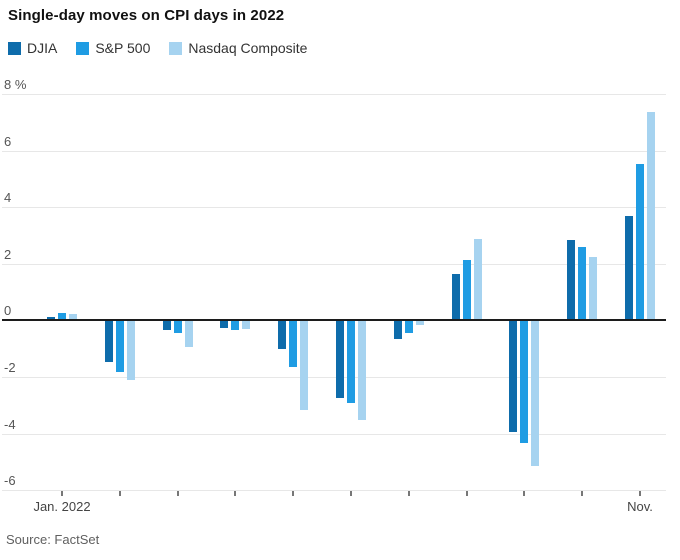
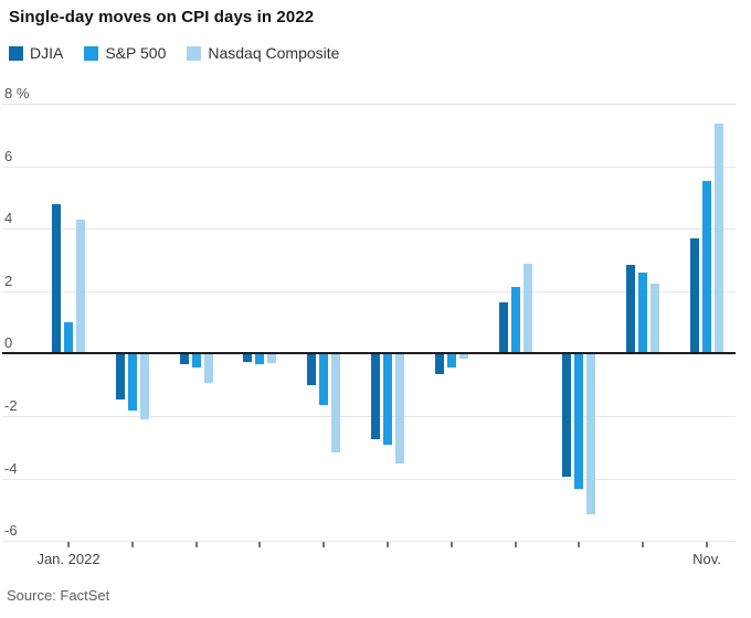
DJIA/Jan. 2022: 0.1% -> 4.8%
S&P 500/Jan. 2022: 0.3% -> 1.0%
Nasdaq Composite/Jan. 2022: 0.2% -> 4.3%
